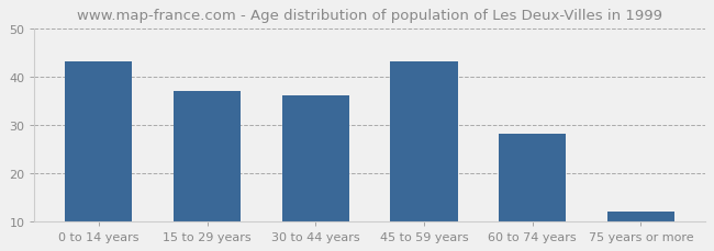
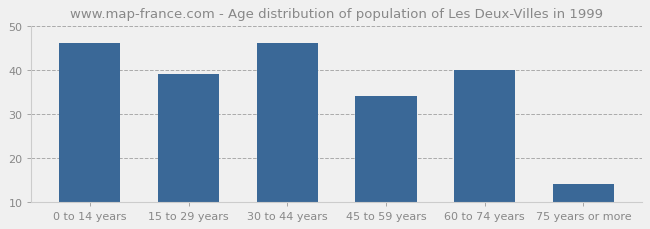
0 to 14 years: 43 -> 46
15 to 29 years: 37 -> 39
30 to 44 years: 36 -> 46
45 to 59 years: 43 -> 34
60 to 74 years: 28 -> 40
75 years or more: 12 -> 14
